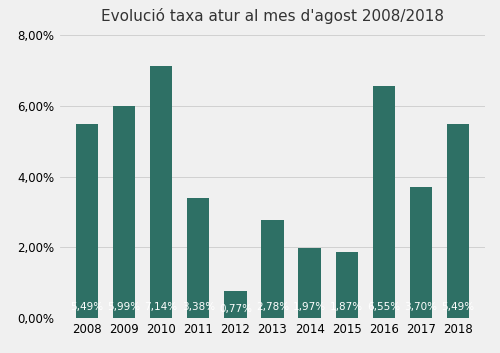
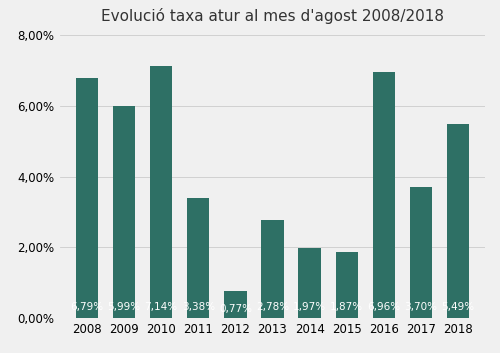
2008: 5,49% -> 6,79%
2016: 6,55% -> 6,96%
